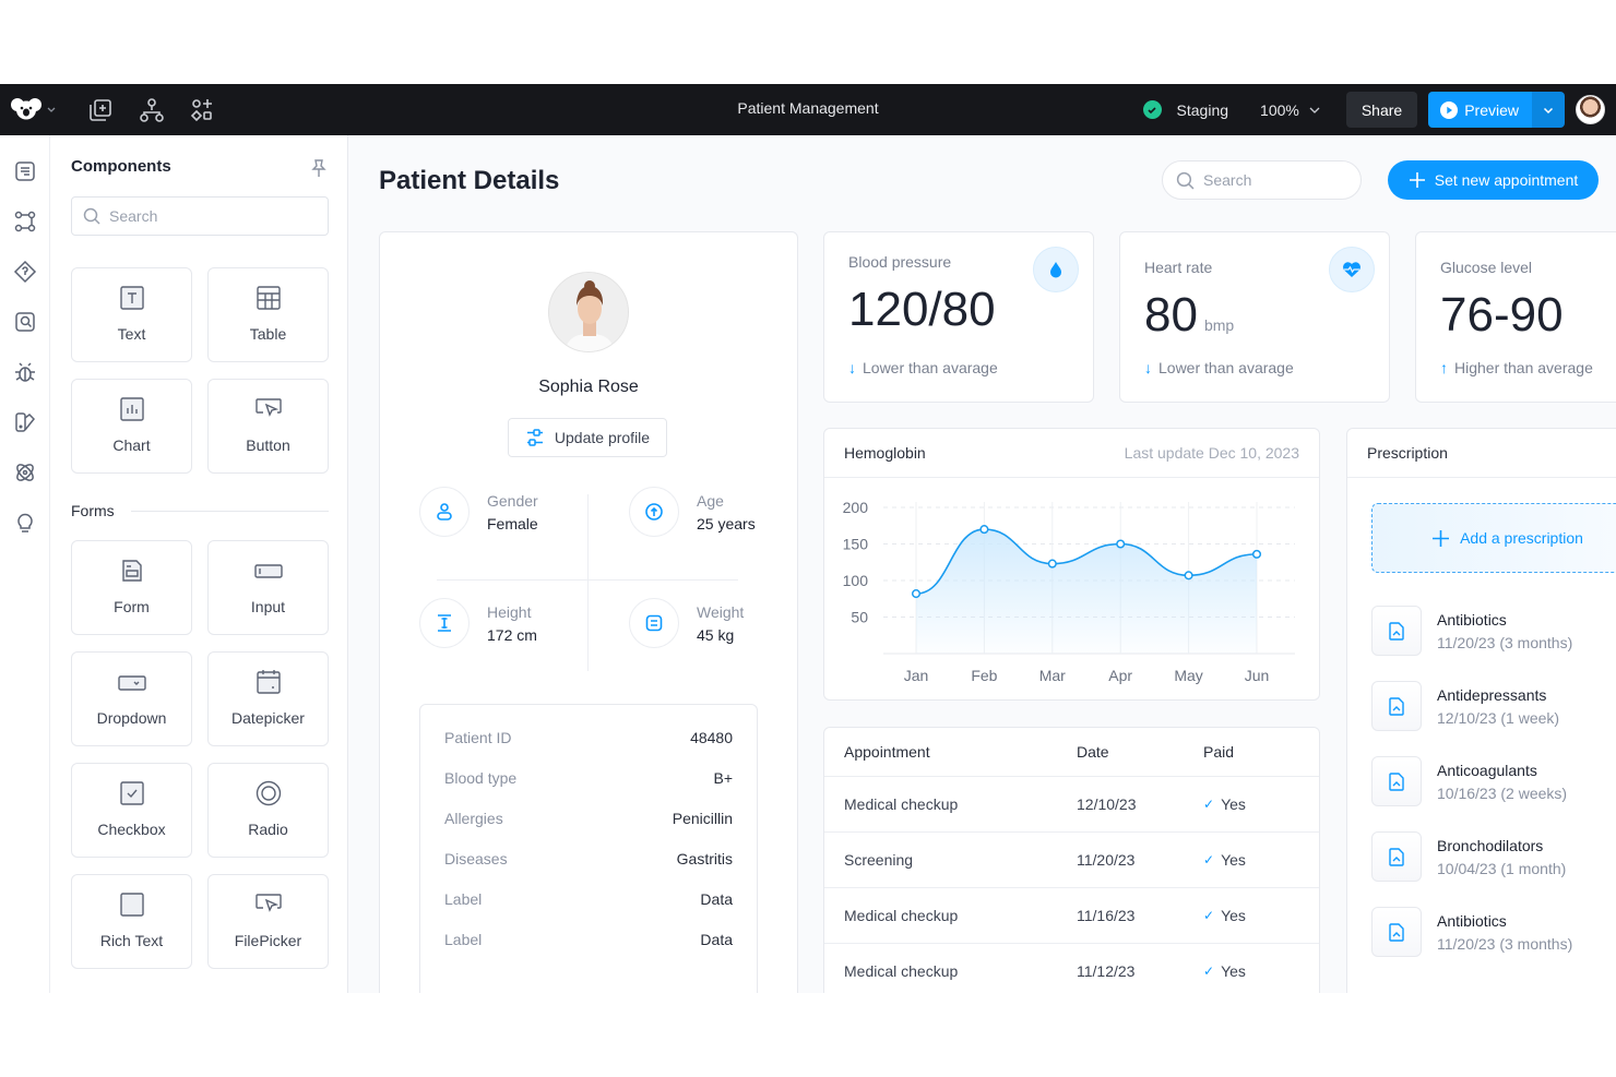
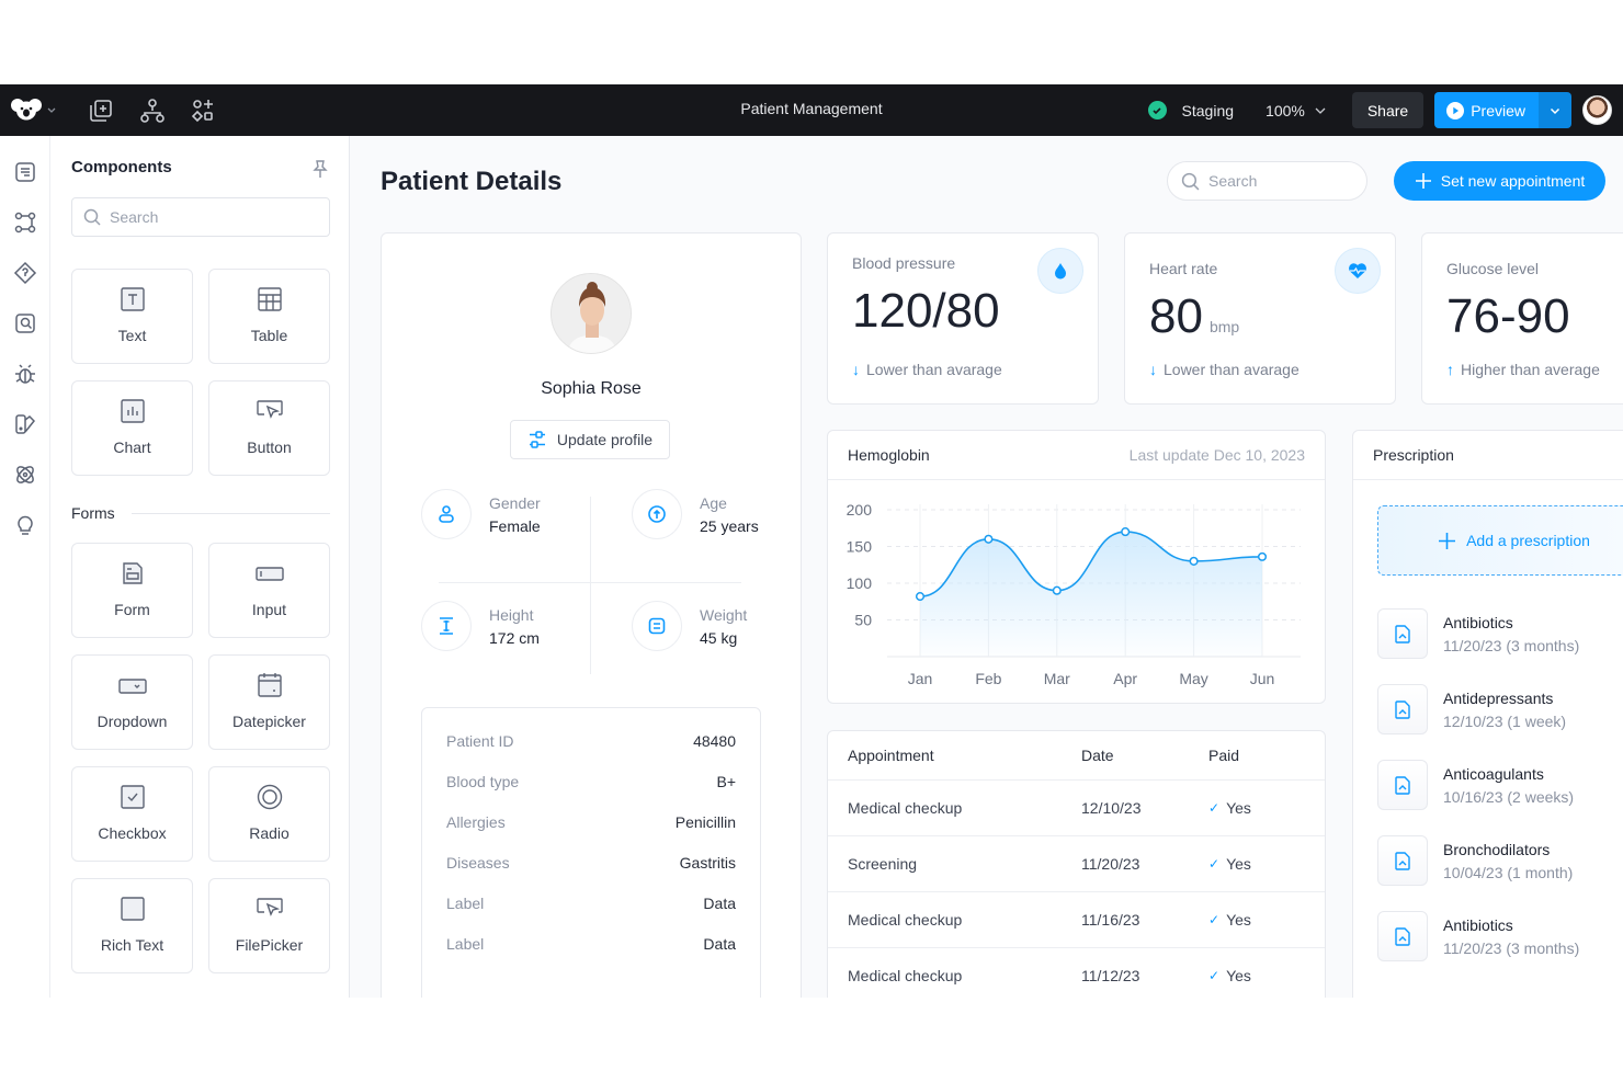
Feb: 170 -> 160
Mar: 120 -> 90
Apr: 150 -> 170
May: 110 -> 130
